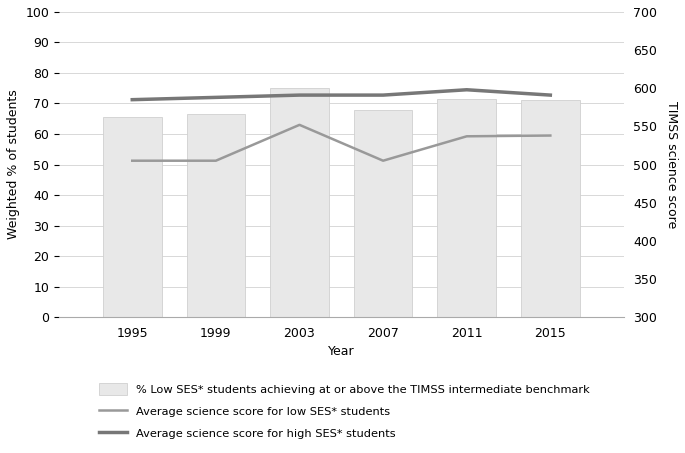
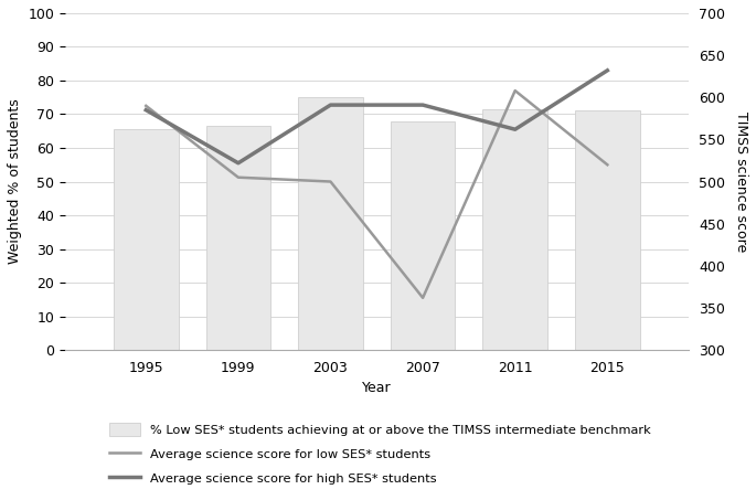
Average science score for low SES* students/1995: 505 -> 590
Average science score for high SES* students/1999: 588 -> 522
Average science score for low SES* students/2003: 552 -> 500
Average science score for low SES* students/2007: 505 -> 362
Average science score for low SES* students/2011: 537 -> 608
Average science score for high SES* students/2011: 598 -> 562
Average science score for low SES* students/2015: 538 -> 520
Average science score for high SES* students/2015: 591 -> 632
